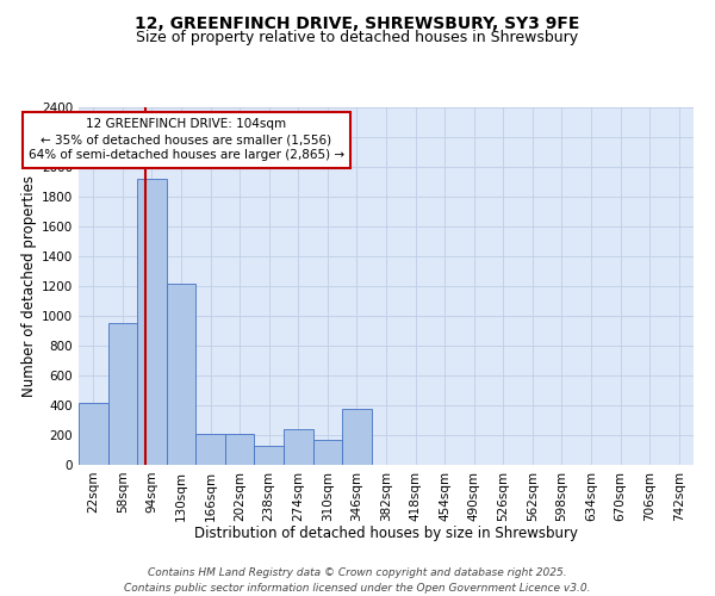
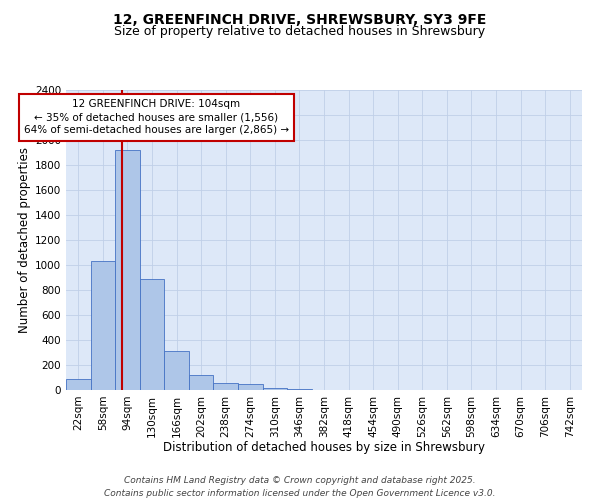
22sqm: 420 -> 80
58sqm: 950 -> 1030
130sqm: 1220 -> 890
166sqm: 210 -> 310
202sqm: 210 -> 120
238sqm: 130 -> 60
274sqm: 240 -> 40
310sqm: 170 -> 20
346sqm: 380 -> 10
